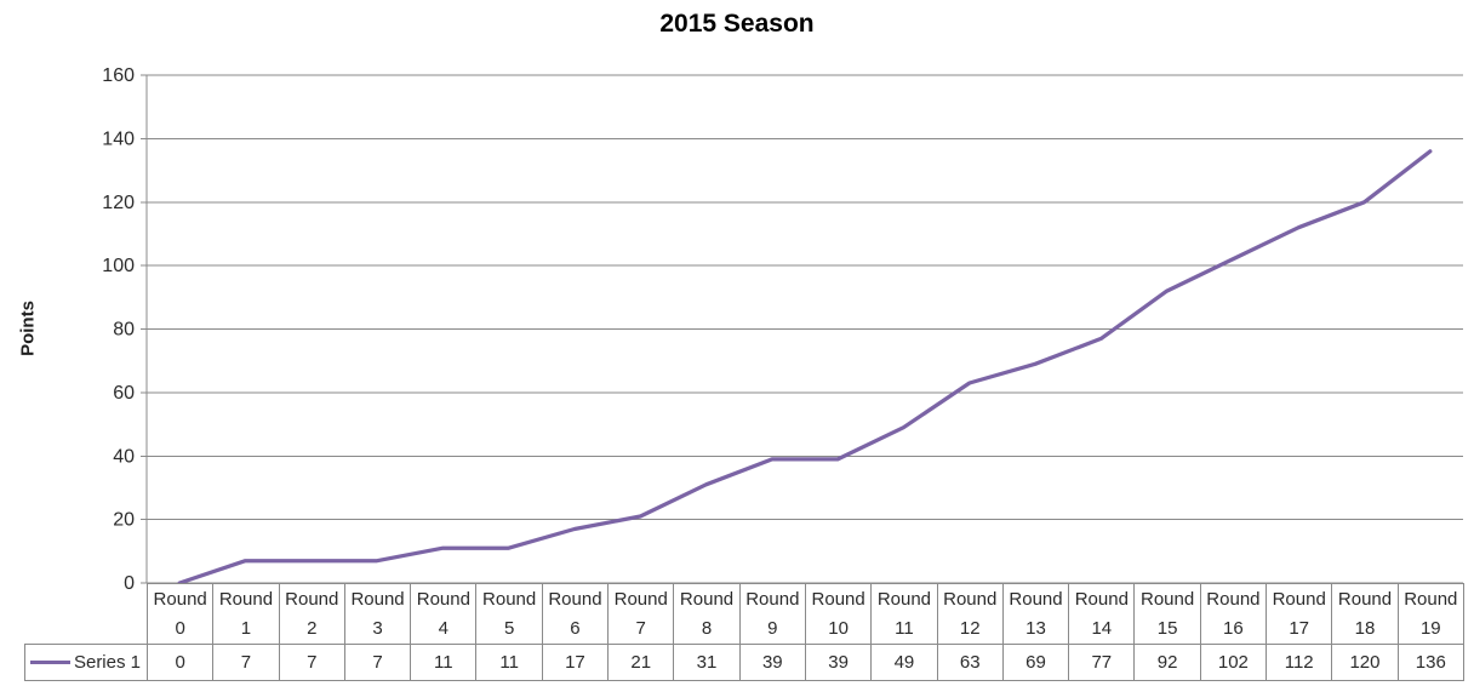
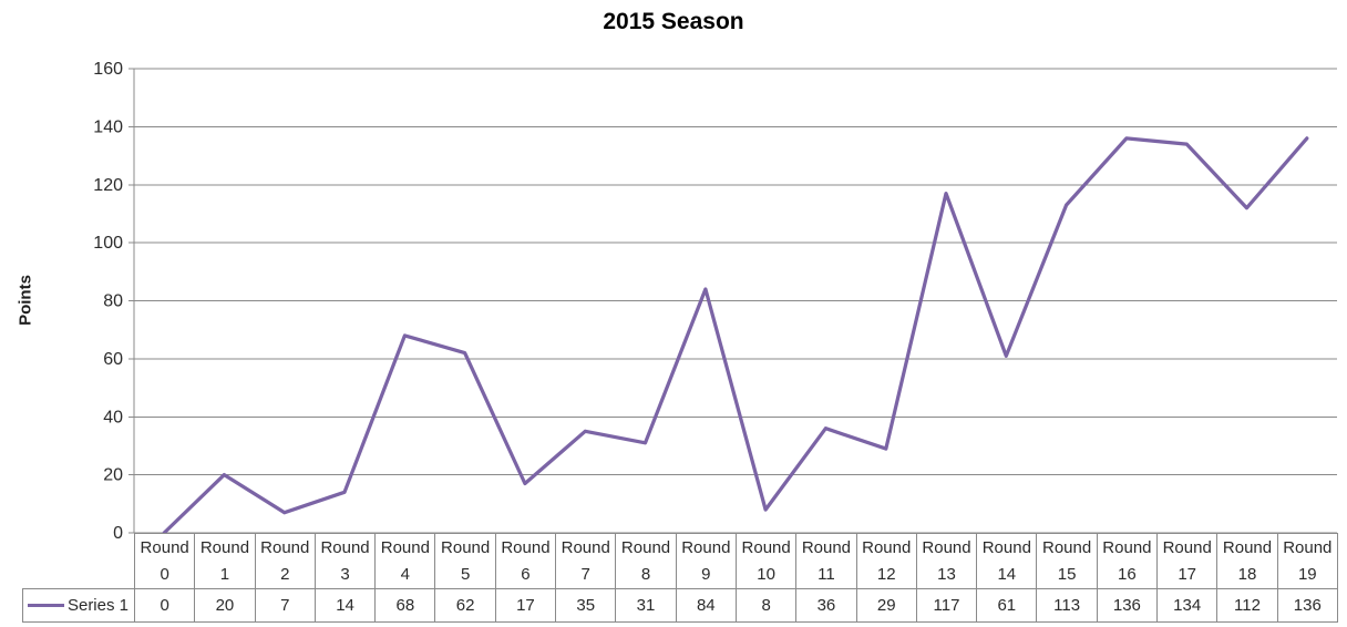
Round 1: 7 -> 20
Round 3: 7 -> 14
Round 4: 11 -> 68
Round 5: 11 -> 62
Round 7: 21 -> 35
Round 9: 39 -> 84
Round 10: 39 -> 8
Round 11: 49 -> 36
Round 12: 63 -> 29
Round 13: 69 -> 117
Round 14: 77 -> 61
Round 15: 92 -> 113
Round 16: 102 -> 136
Round 17: 112 -> 134
Round 18: 120 -> 112
